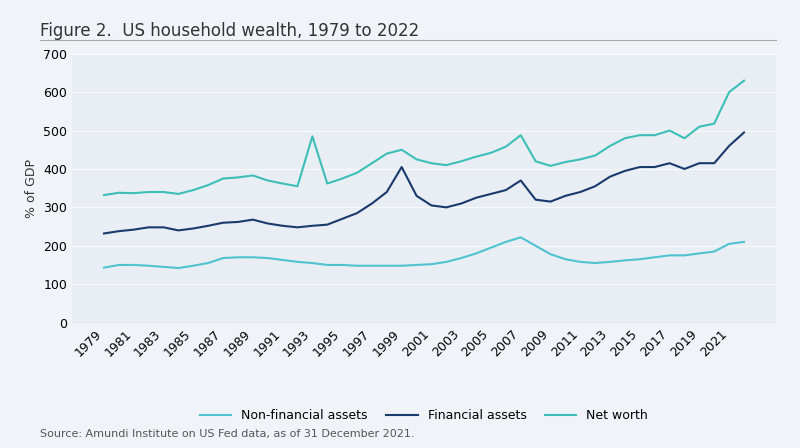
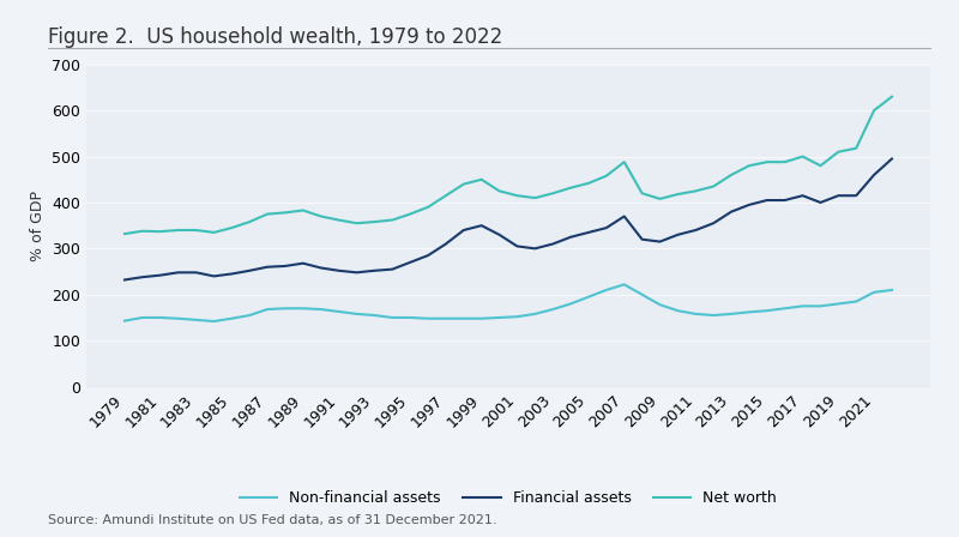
Net worth/1993: 485 -> 358
Financial assets/1999: 405 -> 350
